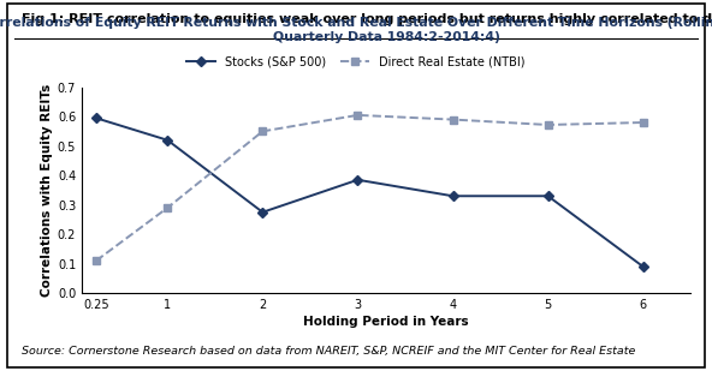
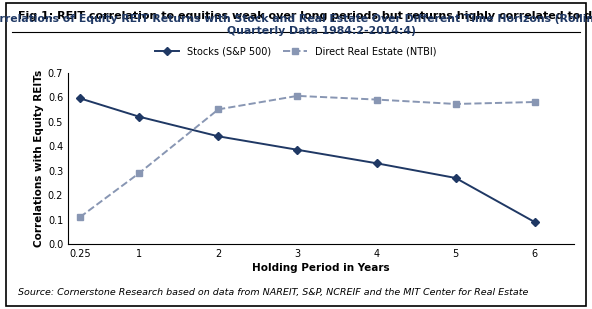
Stocks (S&P 500)/2: 0.275 -> 0.440
Stocks (S&P 500)/5: 0.330 -> 0.270
